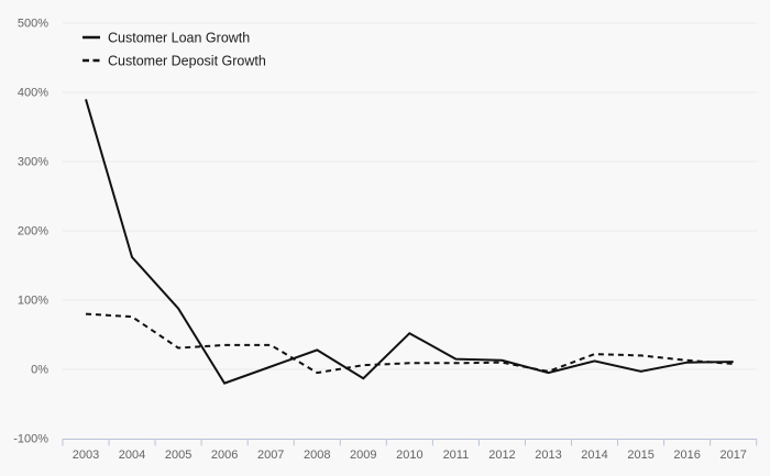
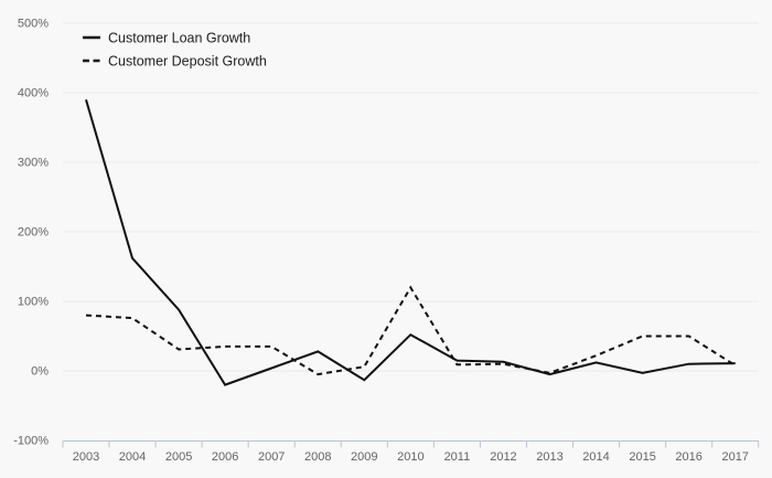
Customer Deposit Growth/2010: 10% -> 120%
Customer Deposit Growth/2015: 20% -> 50%
Customer Deposit Growth/2016: 10% -> 50%
